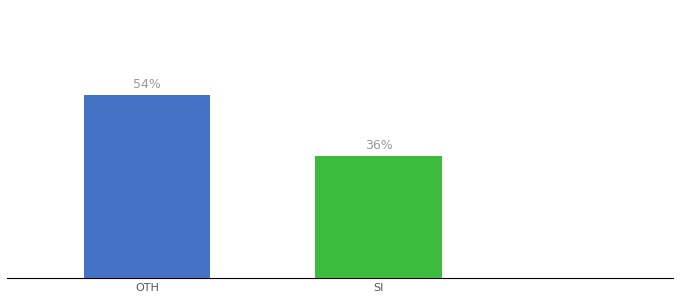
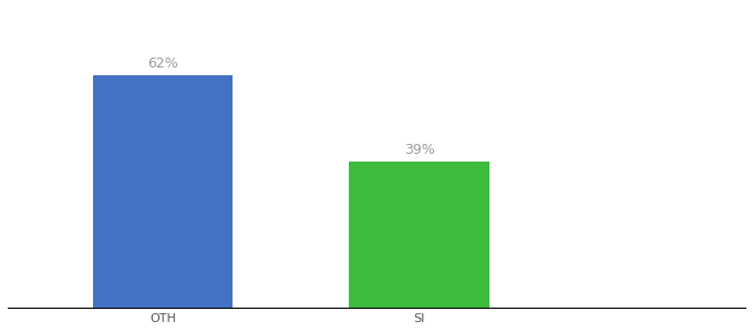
OTH: 54% -> 62%
SI: 36% -> 39%
